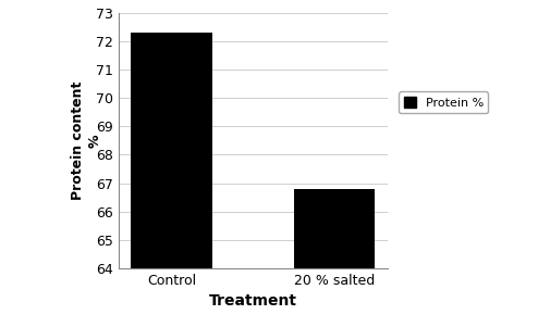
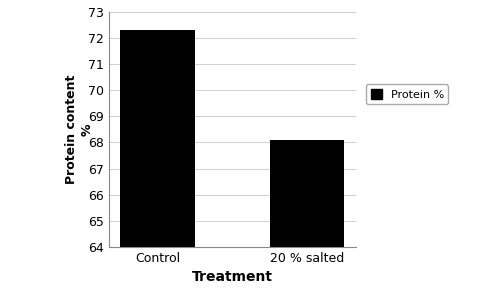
20 % salted: 66.8 -> 68.1
